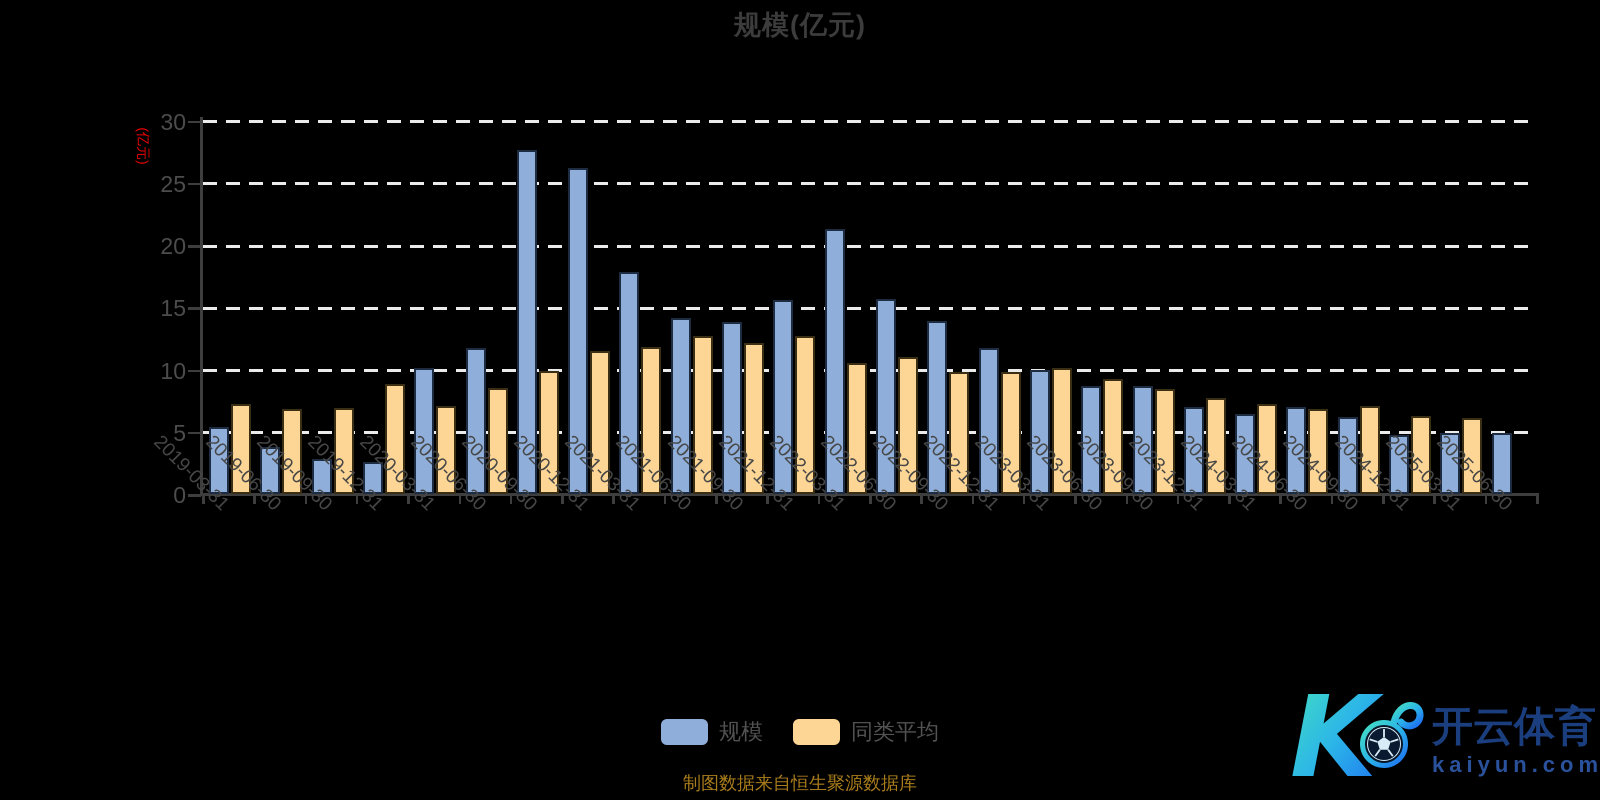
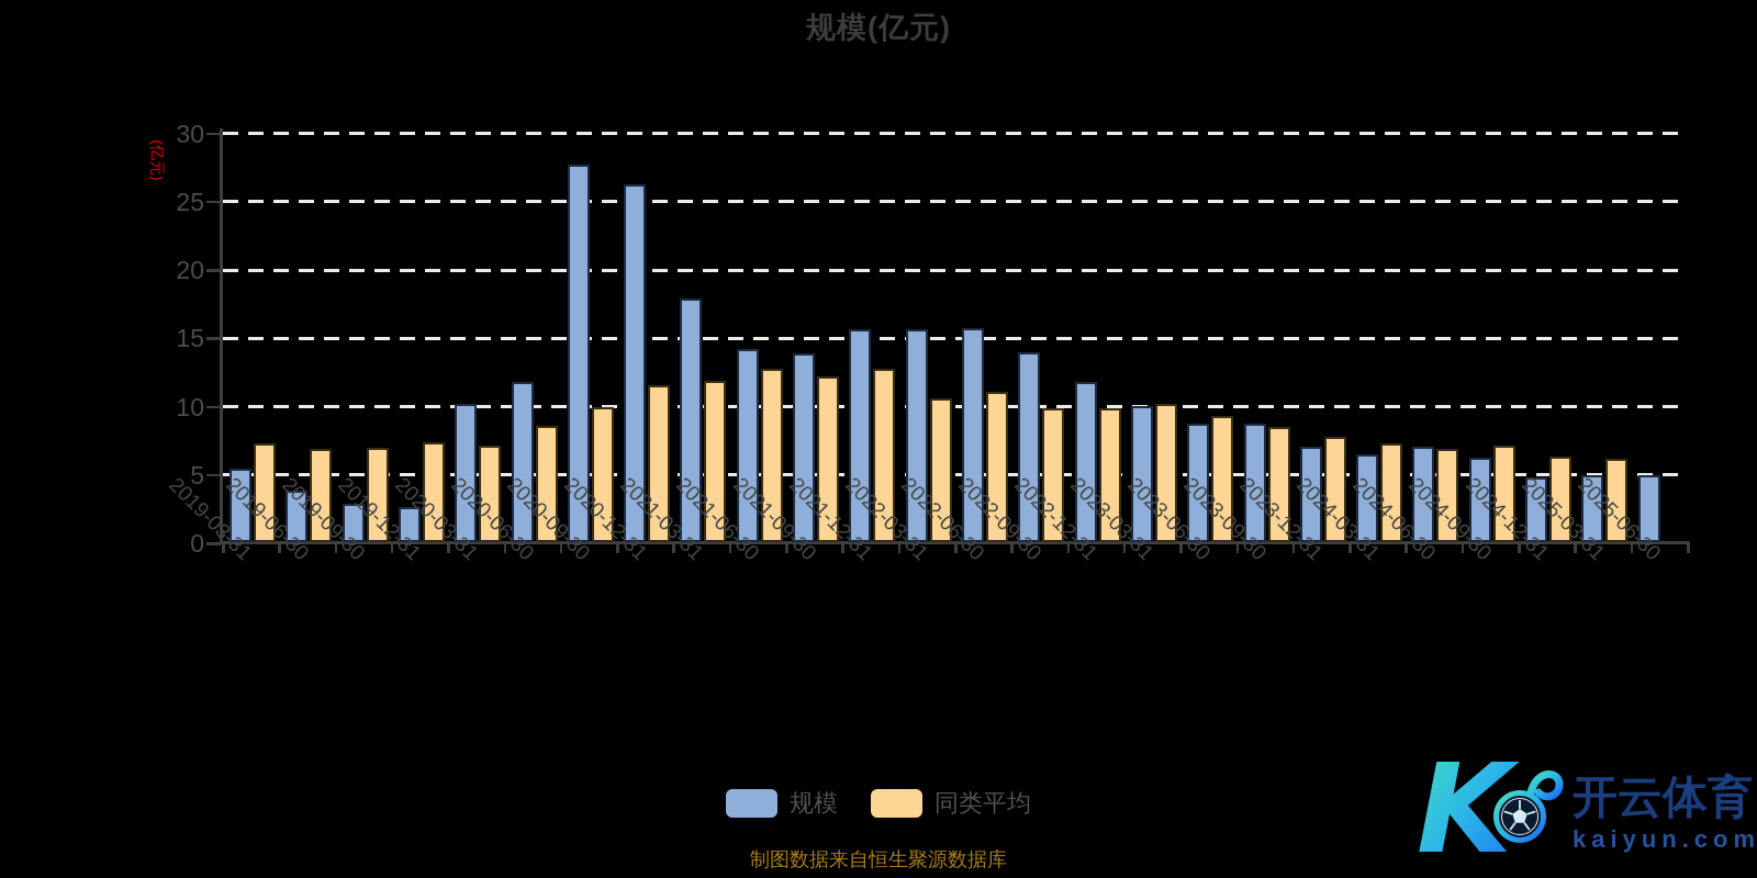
同类平均/2019-12-31: 8.8 -> 7.3
规模/2022-03-31: 21.3 -> 15.6
